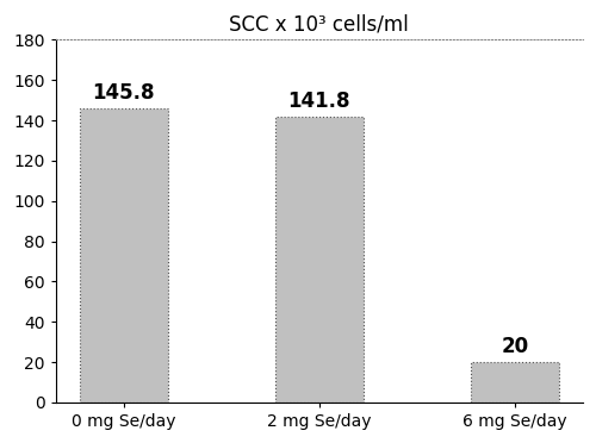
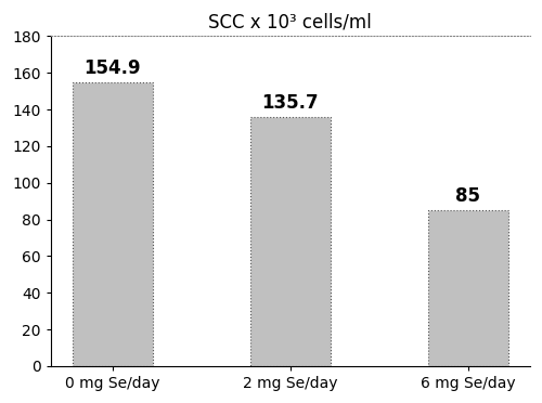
0 mg Se/day: 145.8 -> 154.9
2 mg Se/day: 141.8 -> 135.7
6 mg Se/day: 20 -> 85
